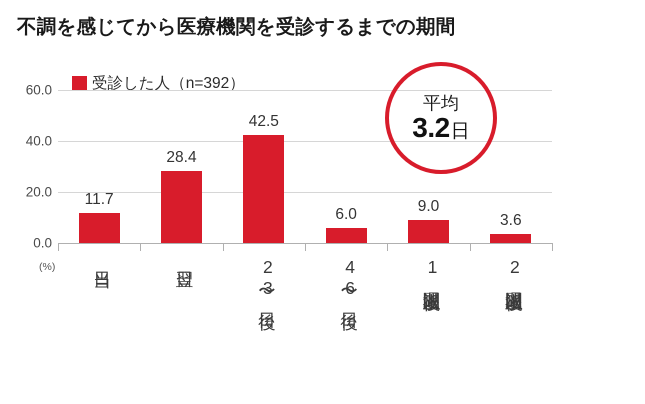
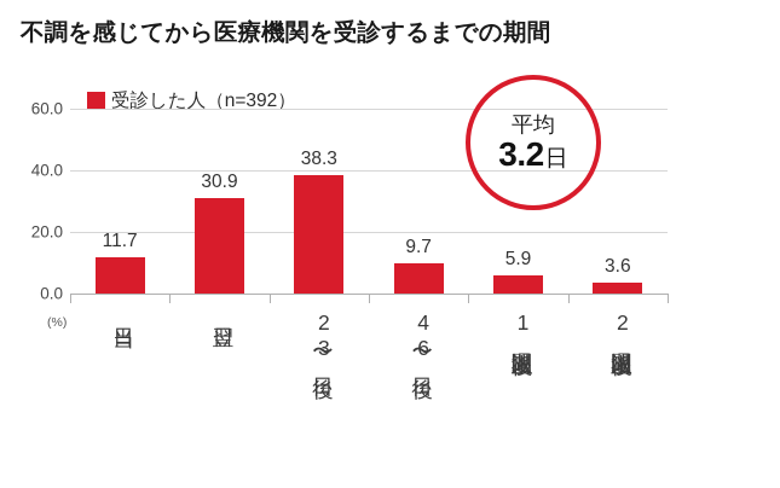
翌日: 28.4 -> 30.9
2〜3日後: 42.5 -> 38.3
4〜6日後: 6.0 -> 9.7
1週間以上後: 9.0 -> 5.9
